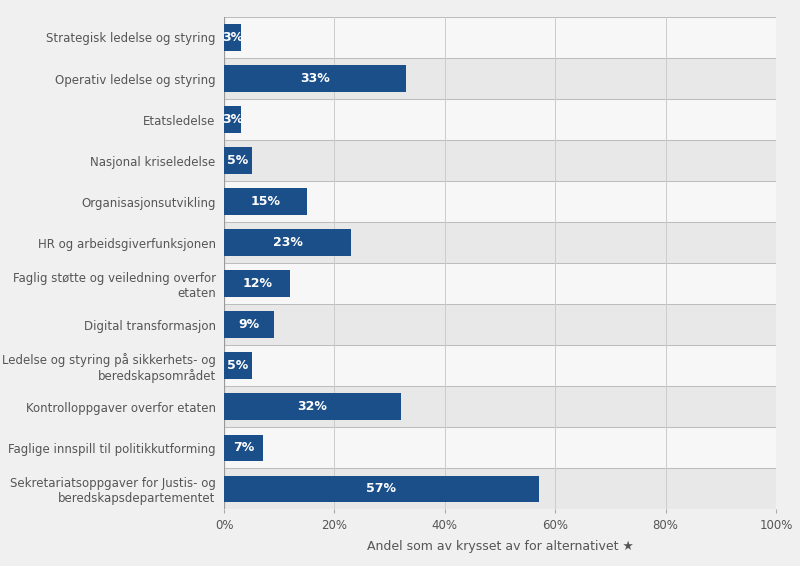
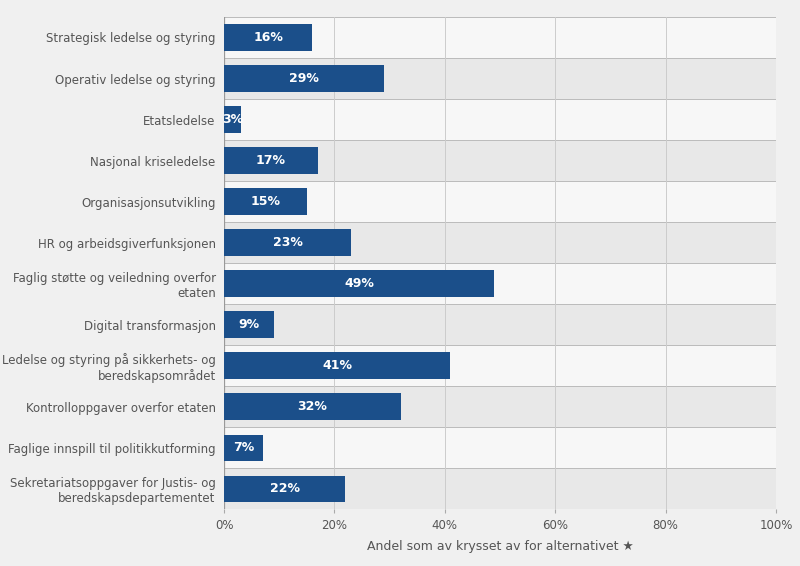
Strategisk ledelse og styring: 3% -> 16%
Operativ ledelse og styring: 33% -> 29%
Nasjonal kriseledelse: 5% -> 17%
Faglig støtte og veiledning overfor etaten: 12% -> 49%
Ledelse og styring på sikkerhets- og beredskapsområdet: 5% -> 41%
Sekretariatsoppgaver for Justis- og beredskapsdepartementet: 57% -> 22%
